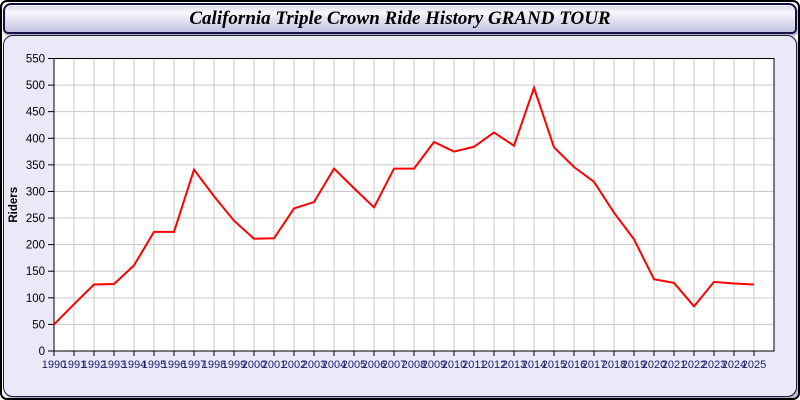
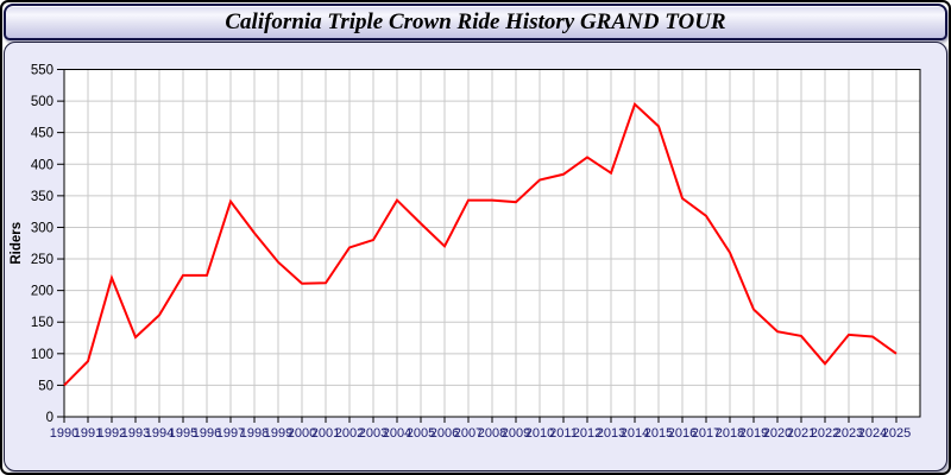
1992: 120 -> 220
2009: 390 -> 340
2015: 380 -> 460
2019: 210 -> 170
2025: 120 -> 100
